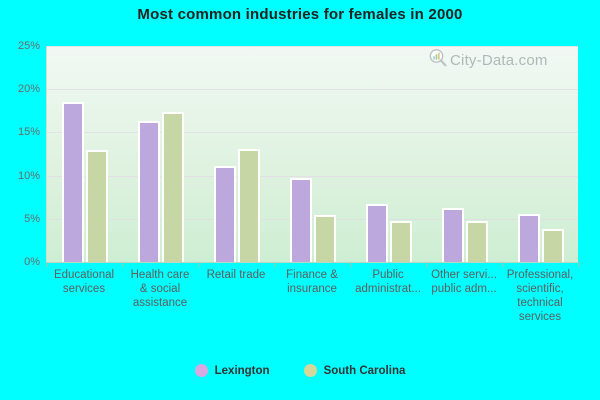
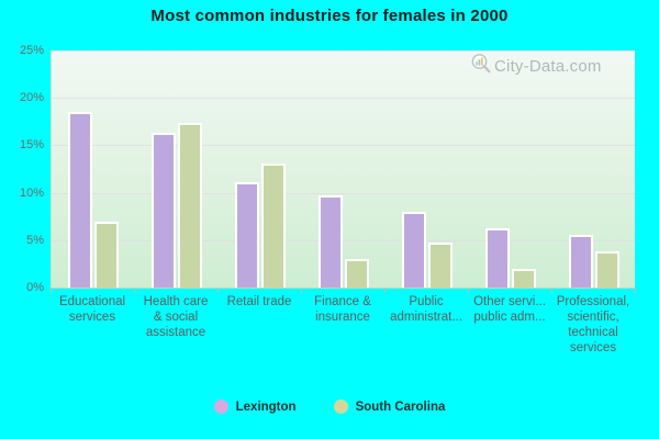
South Carolina/Educational services: 13% -> 7%
South Carolina/Finance & insurance: 5% -> 3%
Lexington/Public administrat...: 7% -> 8%
South Carolina/Other servi... public adm...: 5% -> 2%
